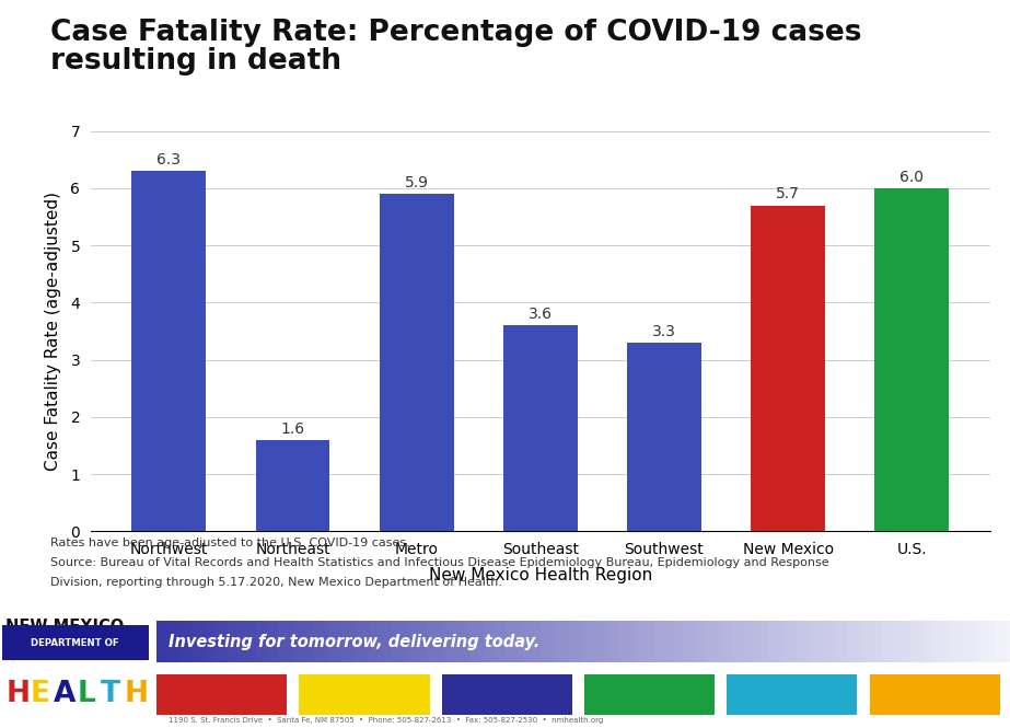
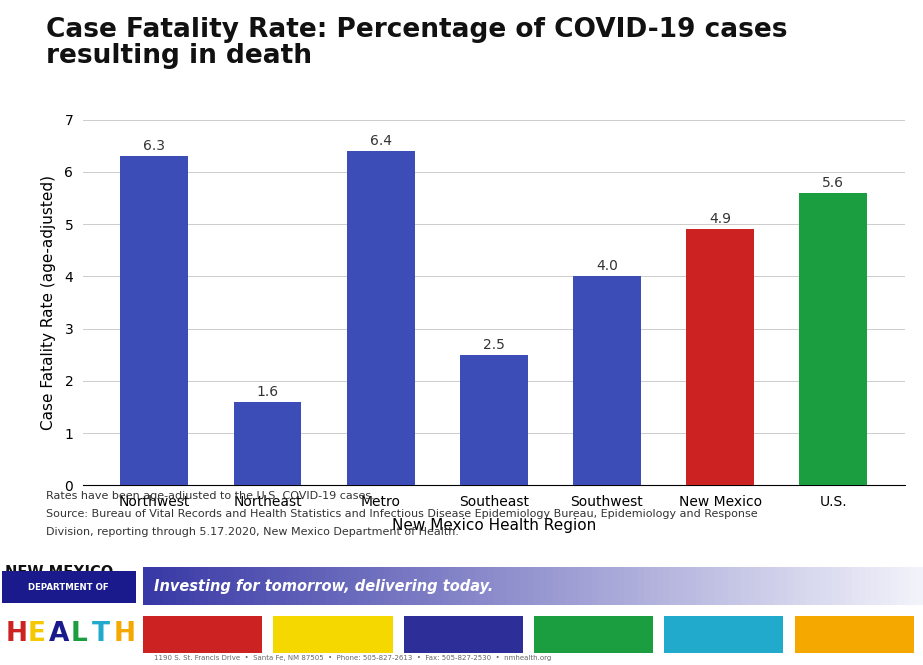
Metro: 5.9 -> 6.4
Southeast: 3.6 -> 2.5
Southwest: 3.3 -> 4.0
New Mexico: 5.7 -> 4.9
U.S.: 6.0 -> 5.6
